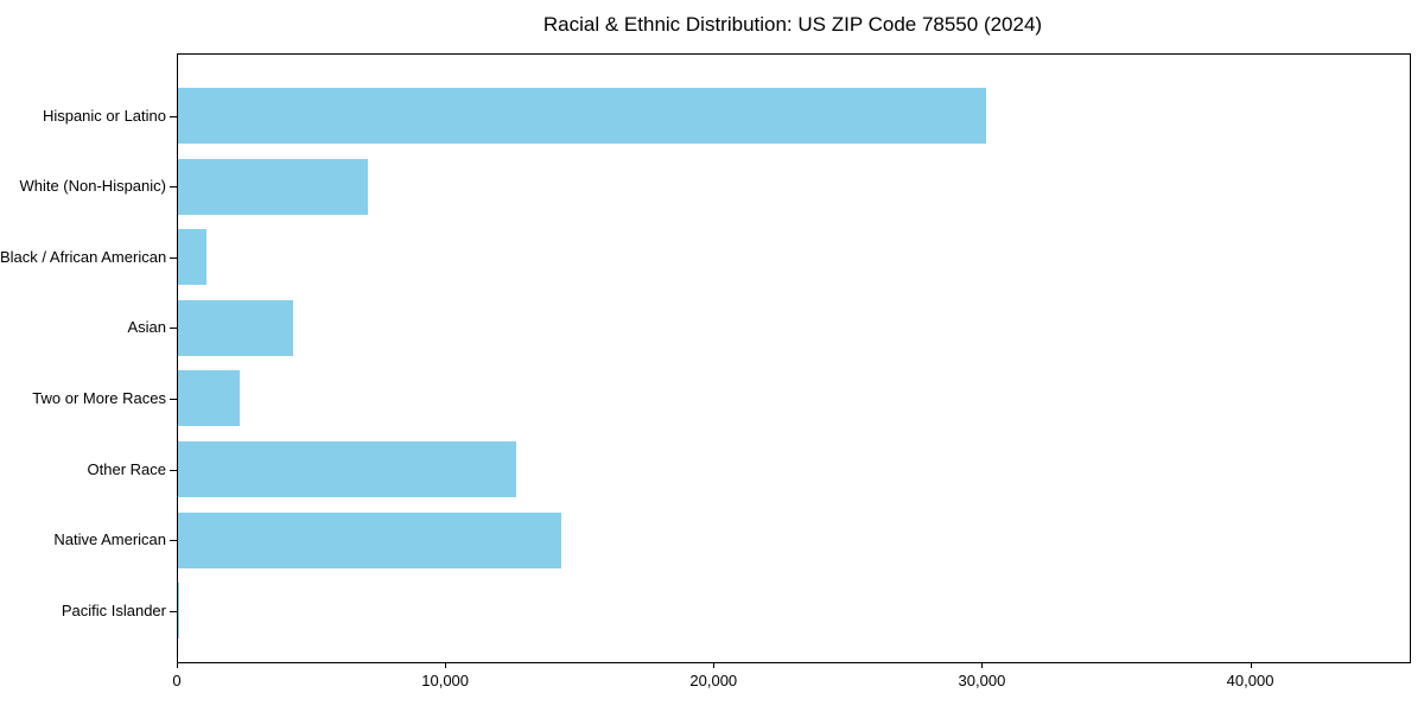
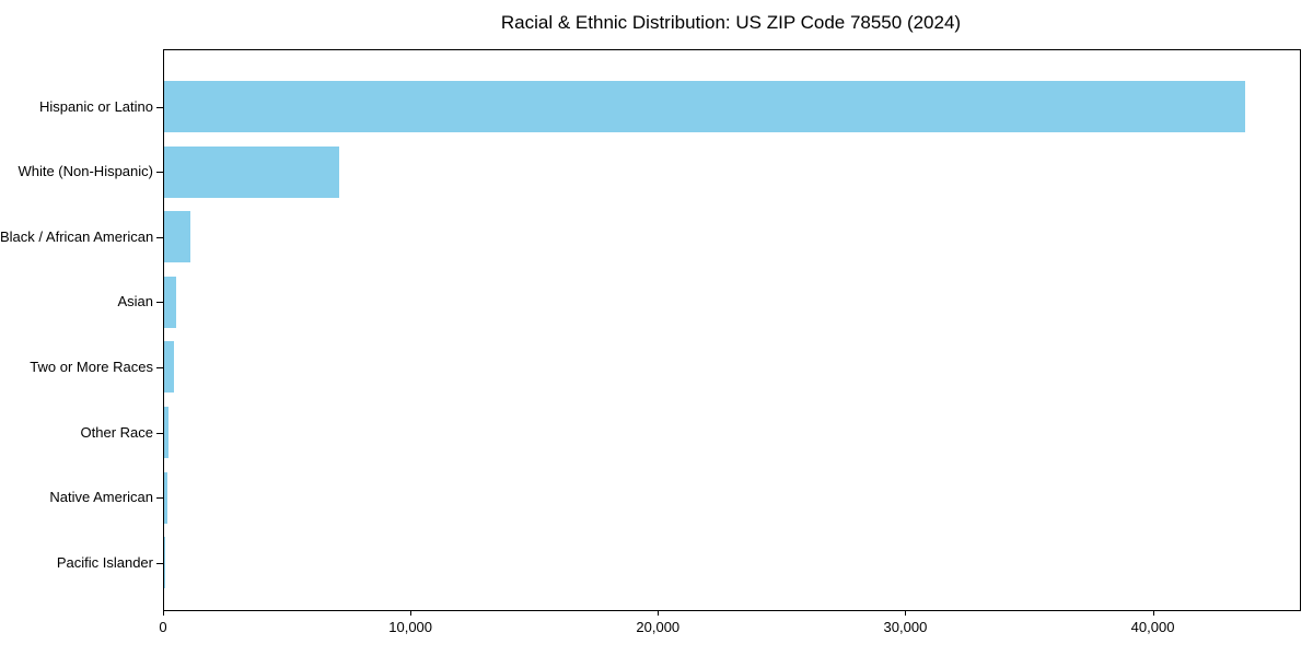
Hispanic or Latino: 30100 -> 43700
Asian: 4300 -> 500
Two or More Races: 2300 -> 400
Other Race: 12600 -> 200
Native American: 14300 -> 100
